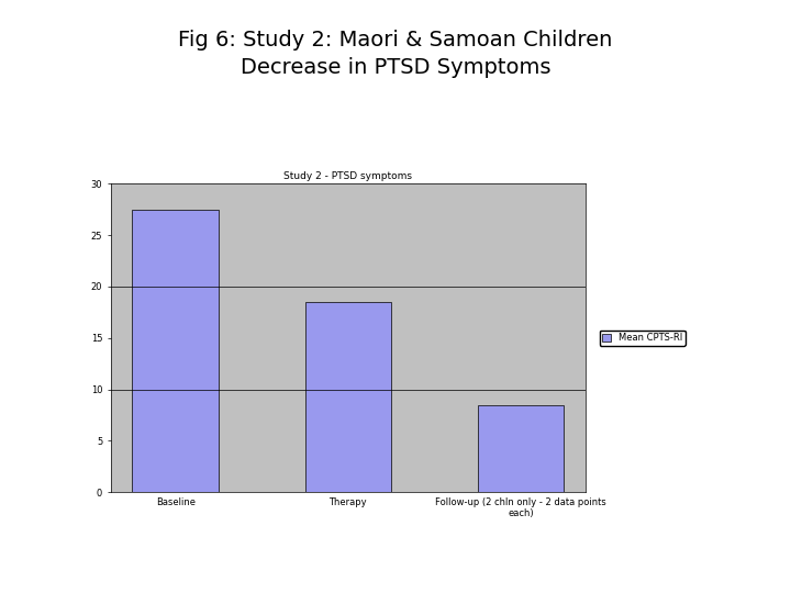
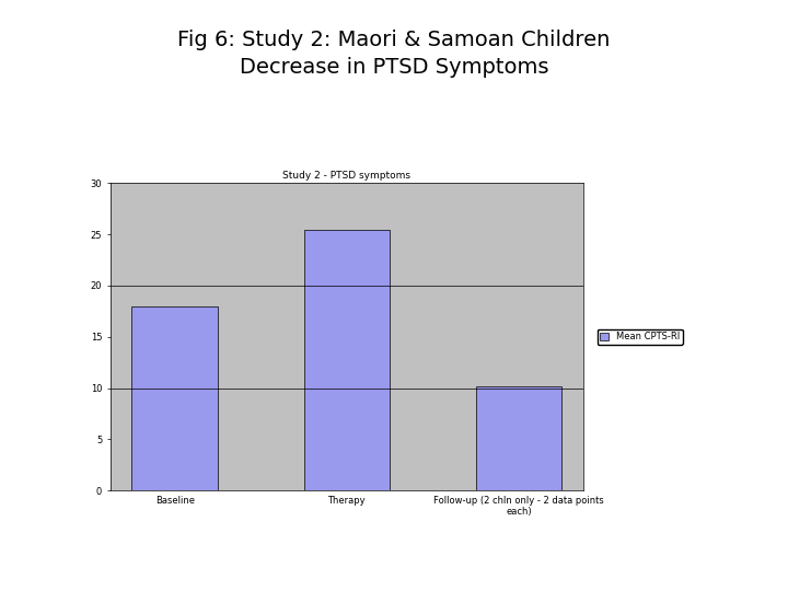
Baseline: 27.5 -> 18.0
Therapy: 18.5 -> 25.4
Follow-up (2 chln only - 2 data points each): 8.5 -> 10.2
